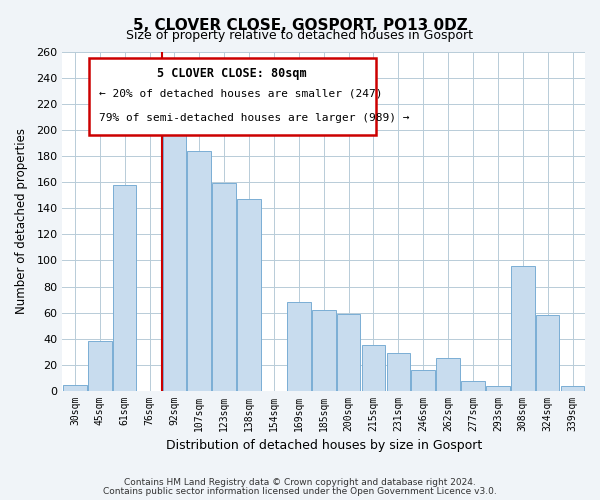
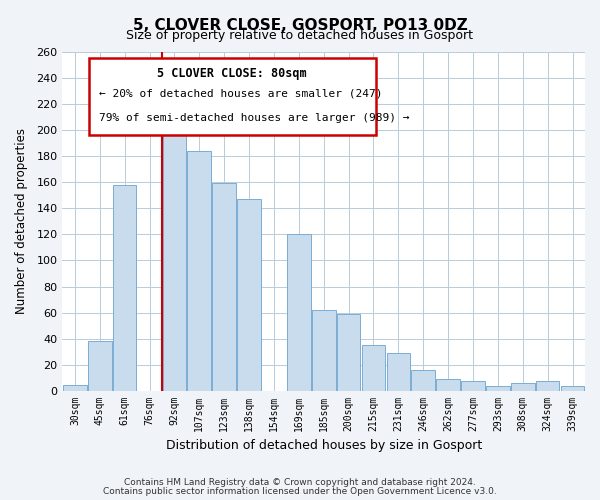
169sqm: 68 -> 120
262sqm: 25 -> 9
308sqm: 96 -> 6
324sqm: 58 -> 8
